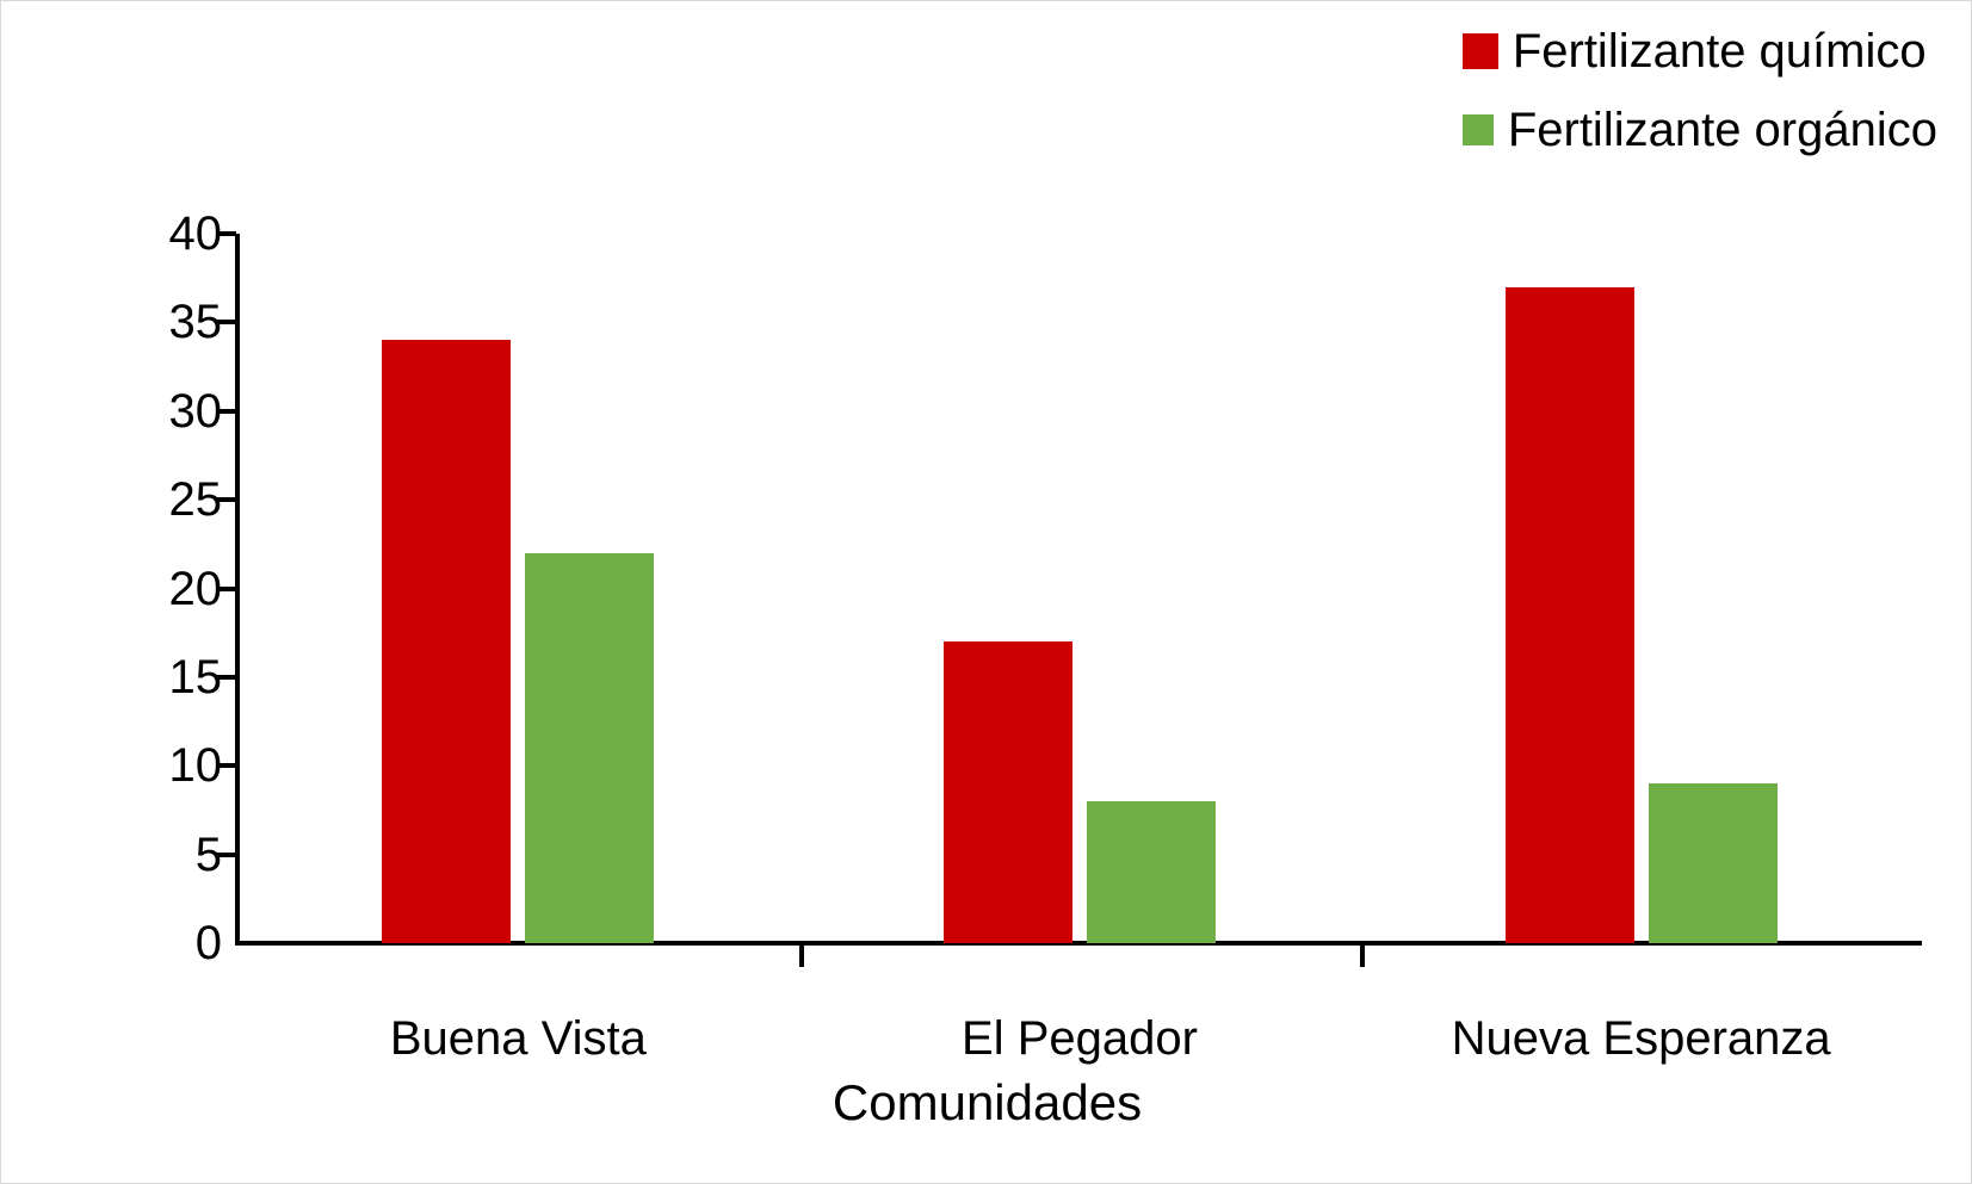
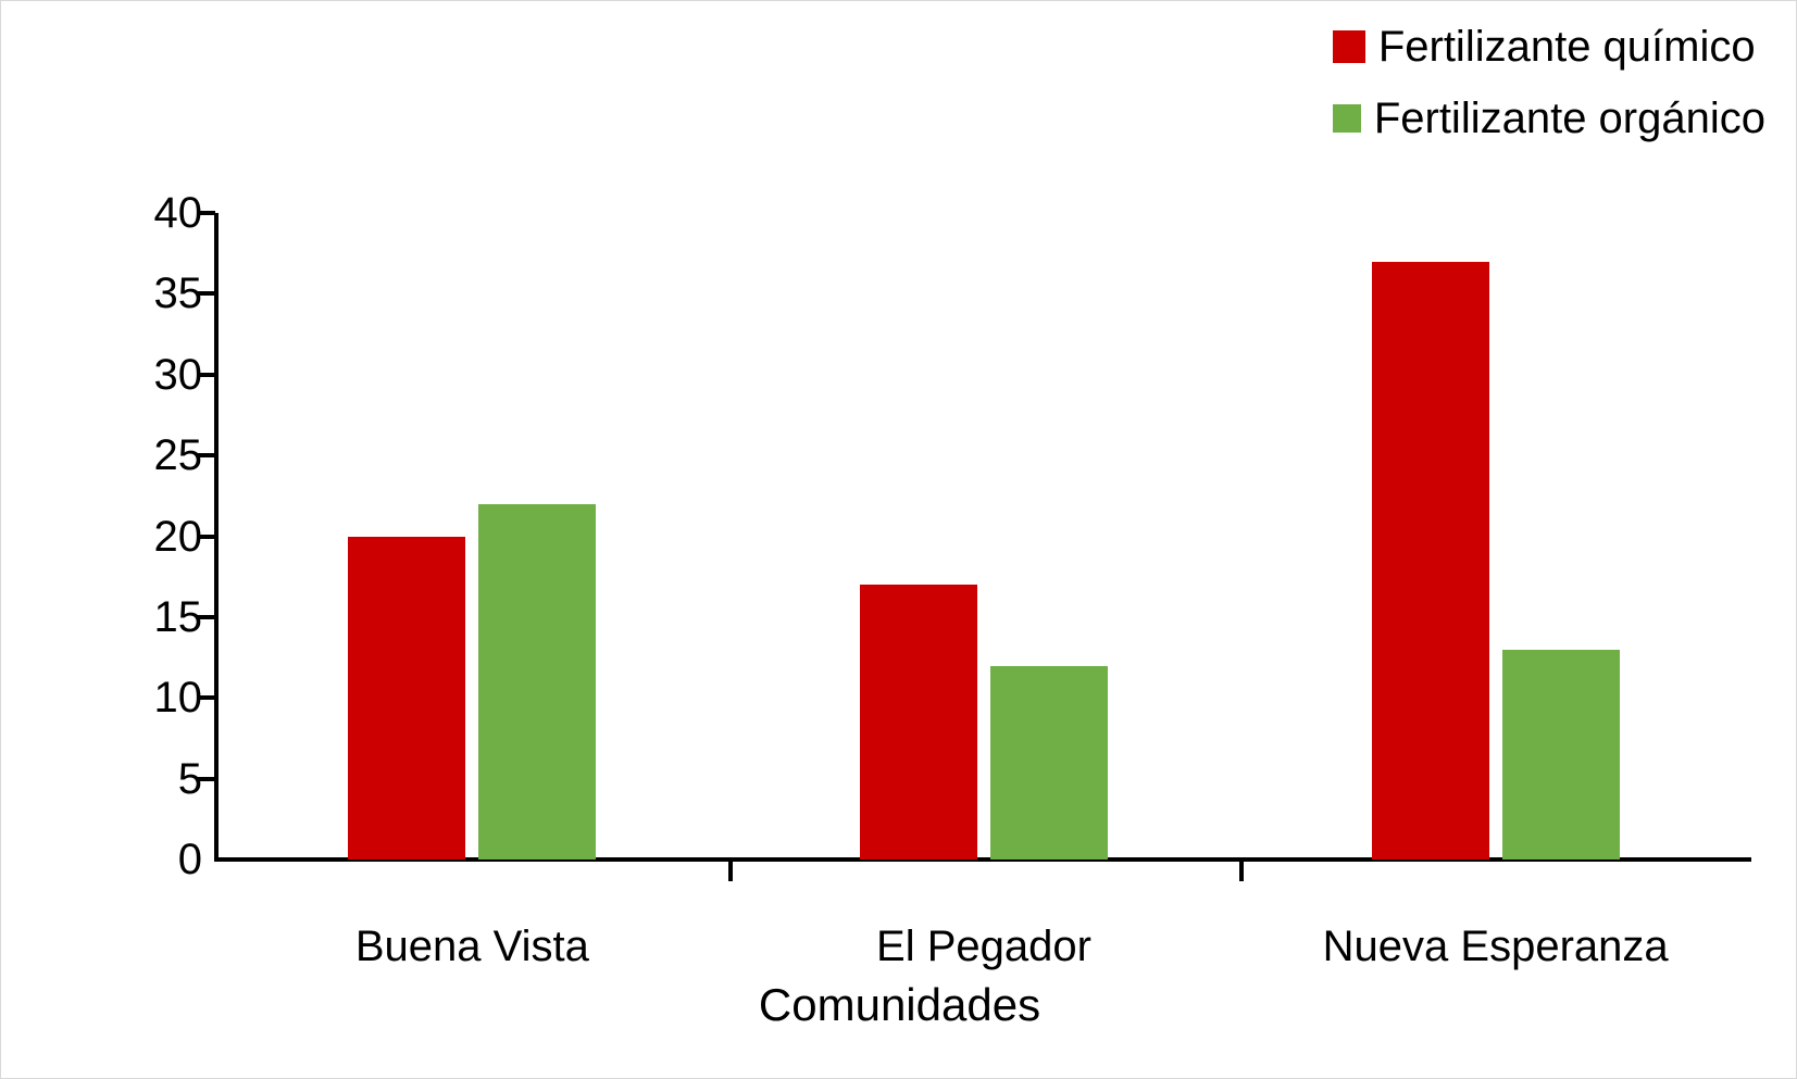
Fertilizante químico/Buena Vista: 34 -> 20
Fertilizante orgánico/El Pegador: 8 -> 12
Fertilizante orgánico/Nueva Esperanza: 9 -> 13
